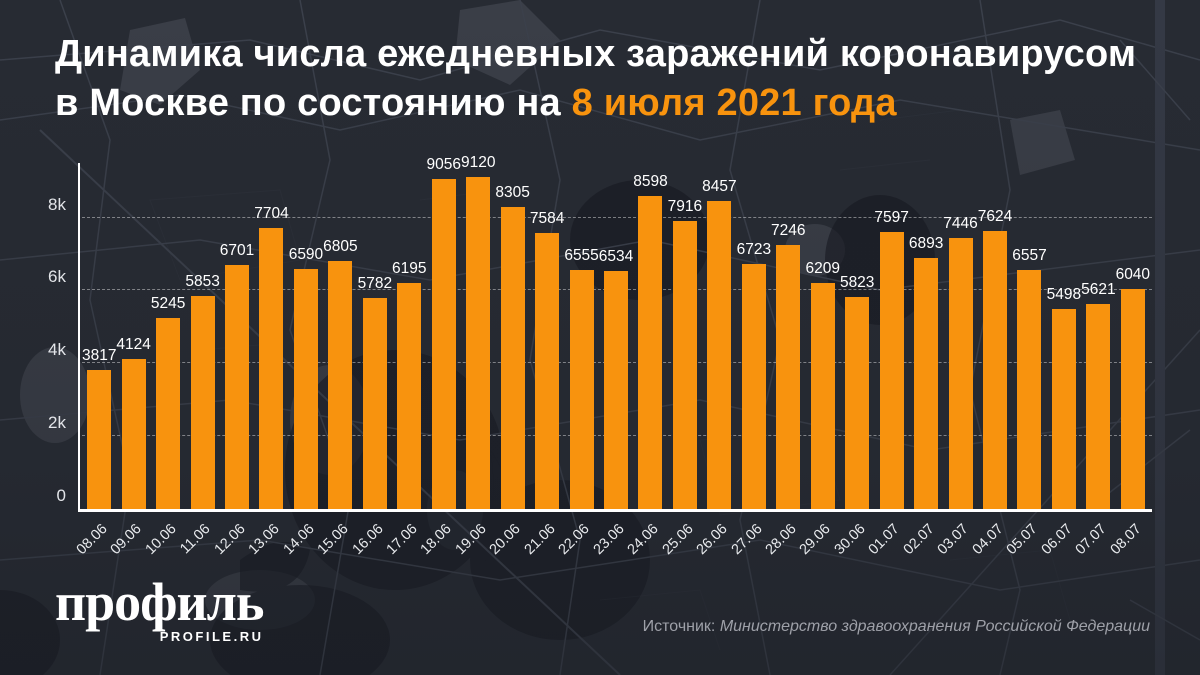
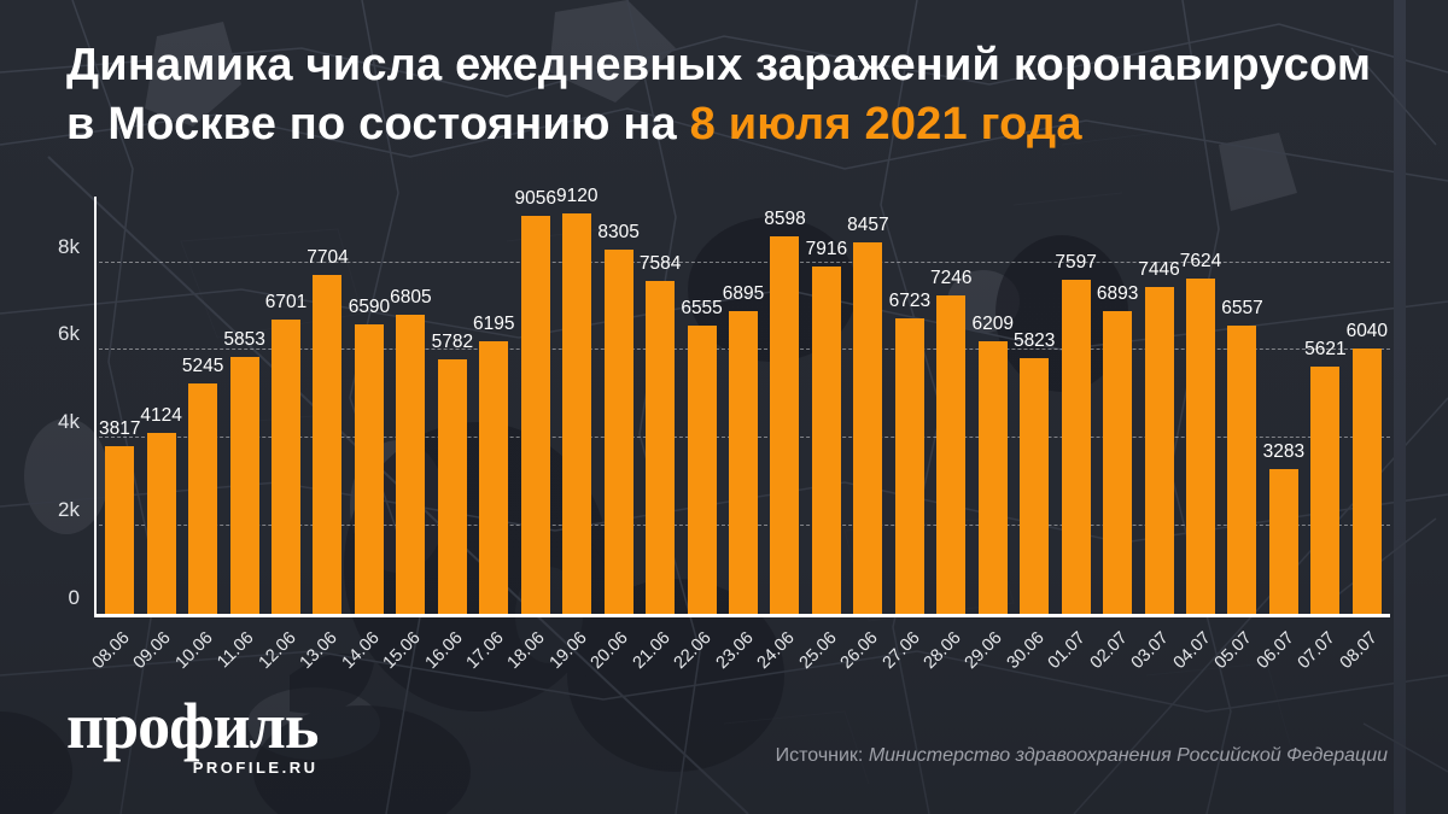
23.06: 6534 -> 6895
06.07: 5498 -> 3283
